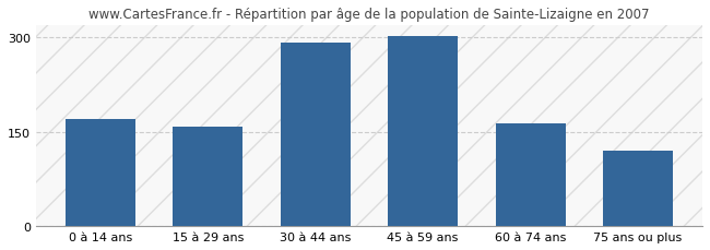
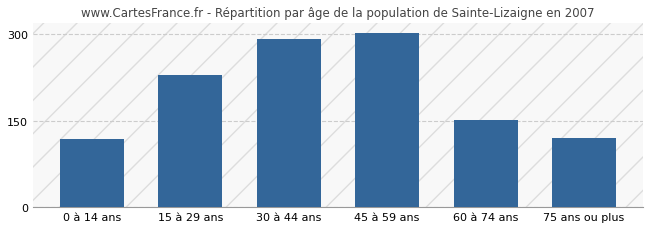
0 à 14 ans: 170 -> 118
15 à 29 ans: 158 -> 230
60 à 74 ans: 163 -> 152
